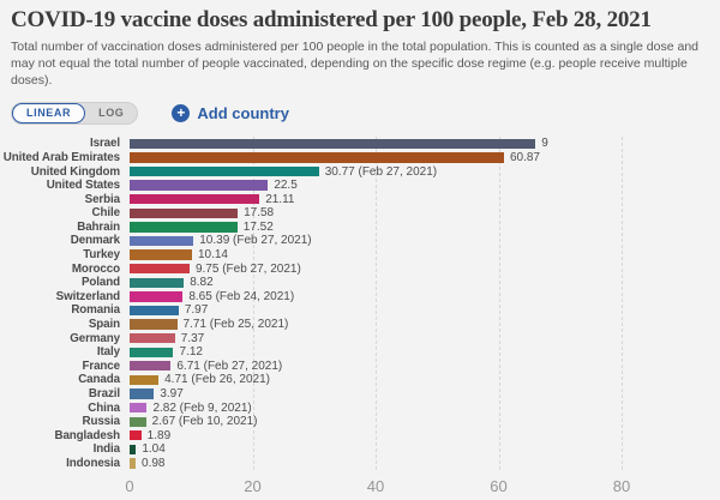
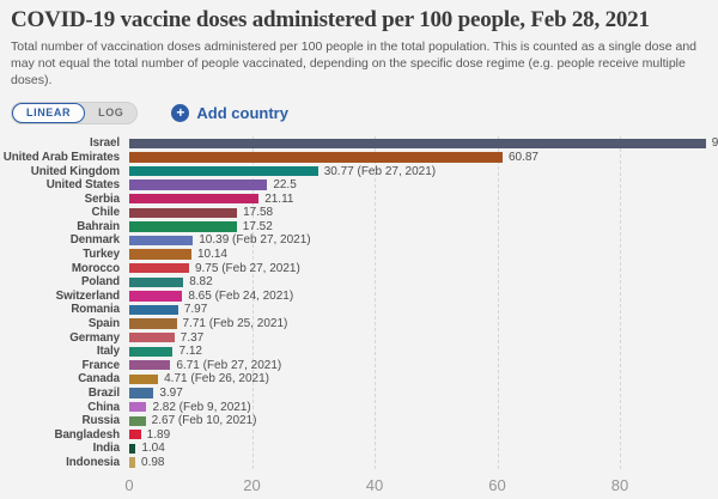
9: 66 -> 94
